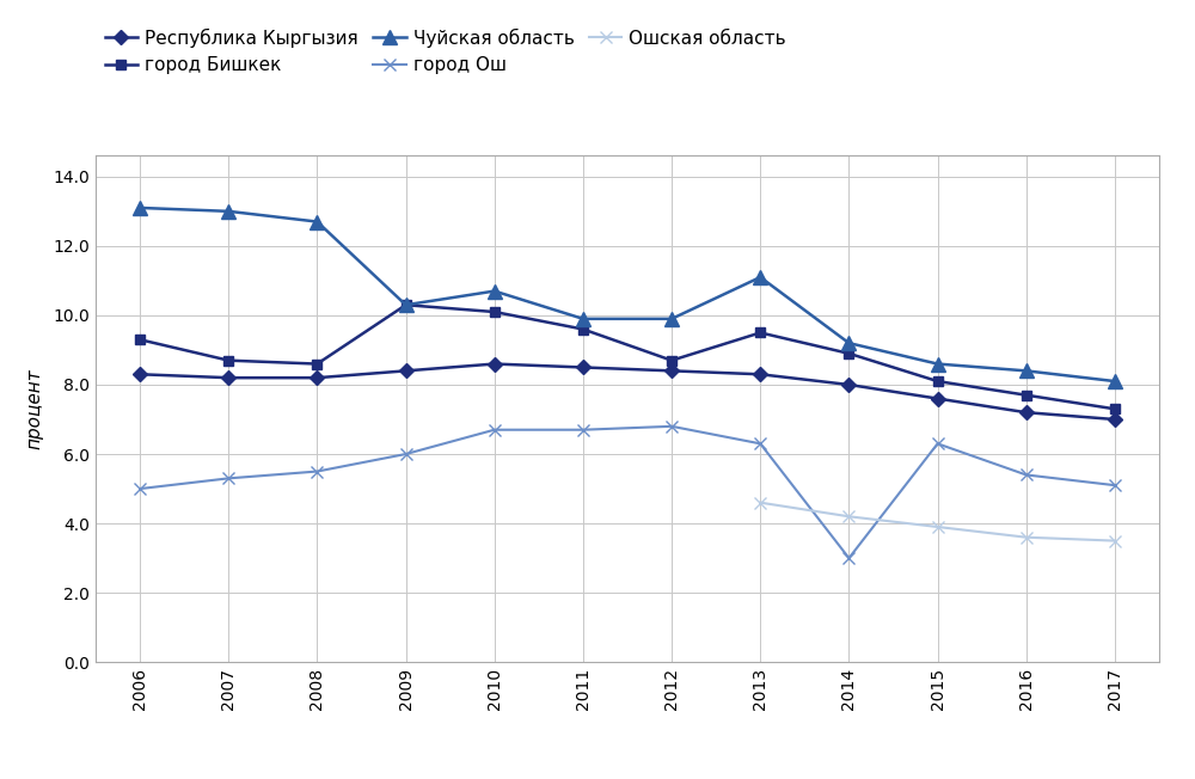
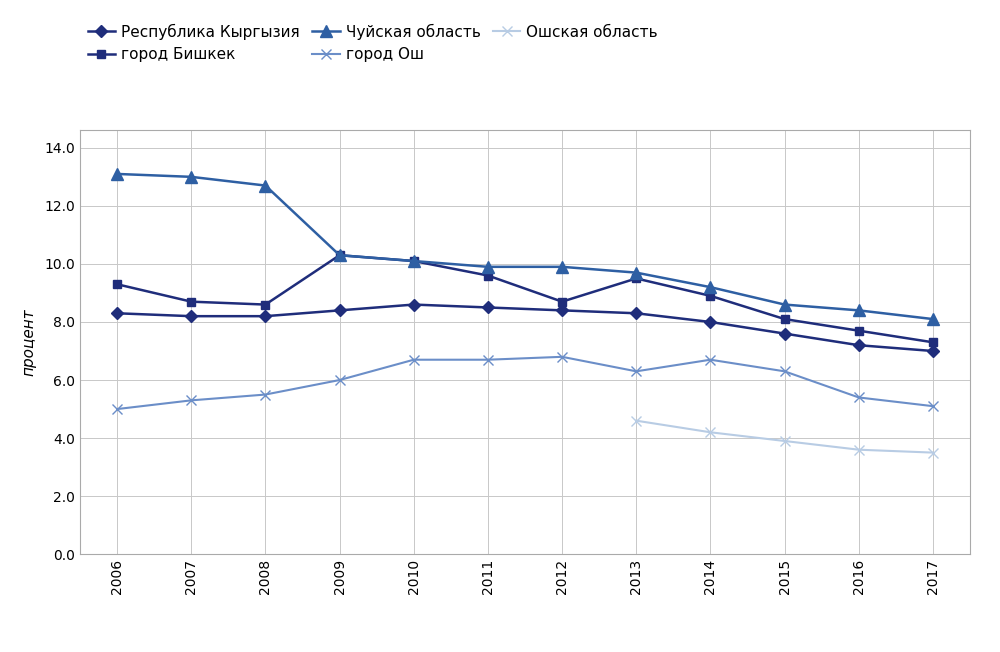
Чуйская область/2010: 10.7 -> 10.1
Чуйская область/2013: 11.1 -> 9.7
город Ош/2014: 3.0 -> 6.7
